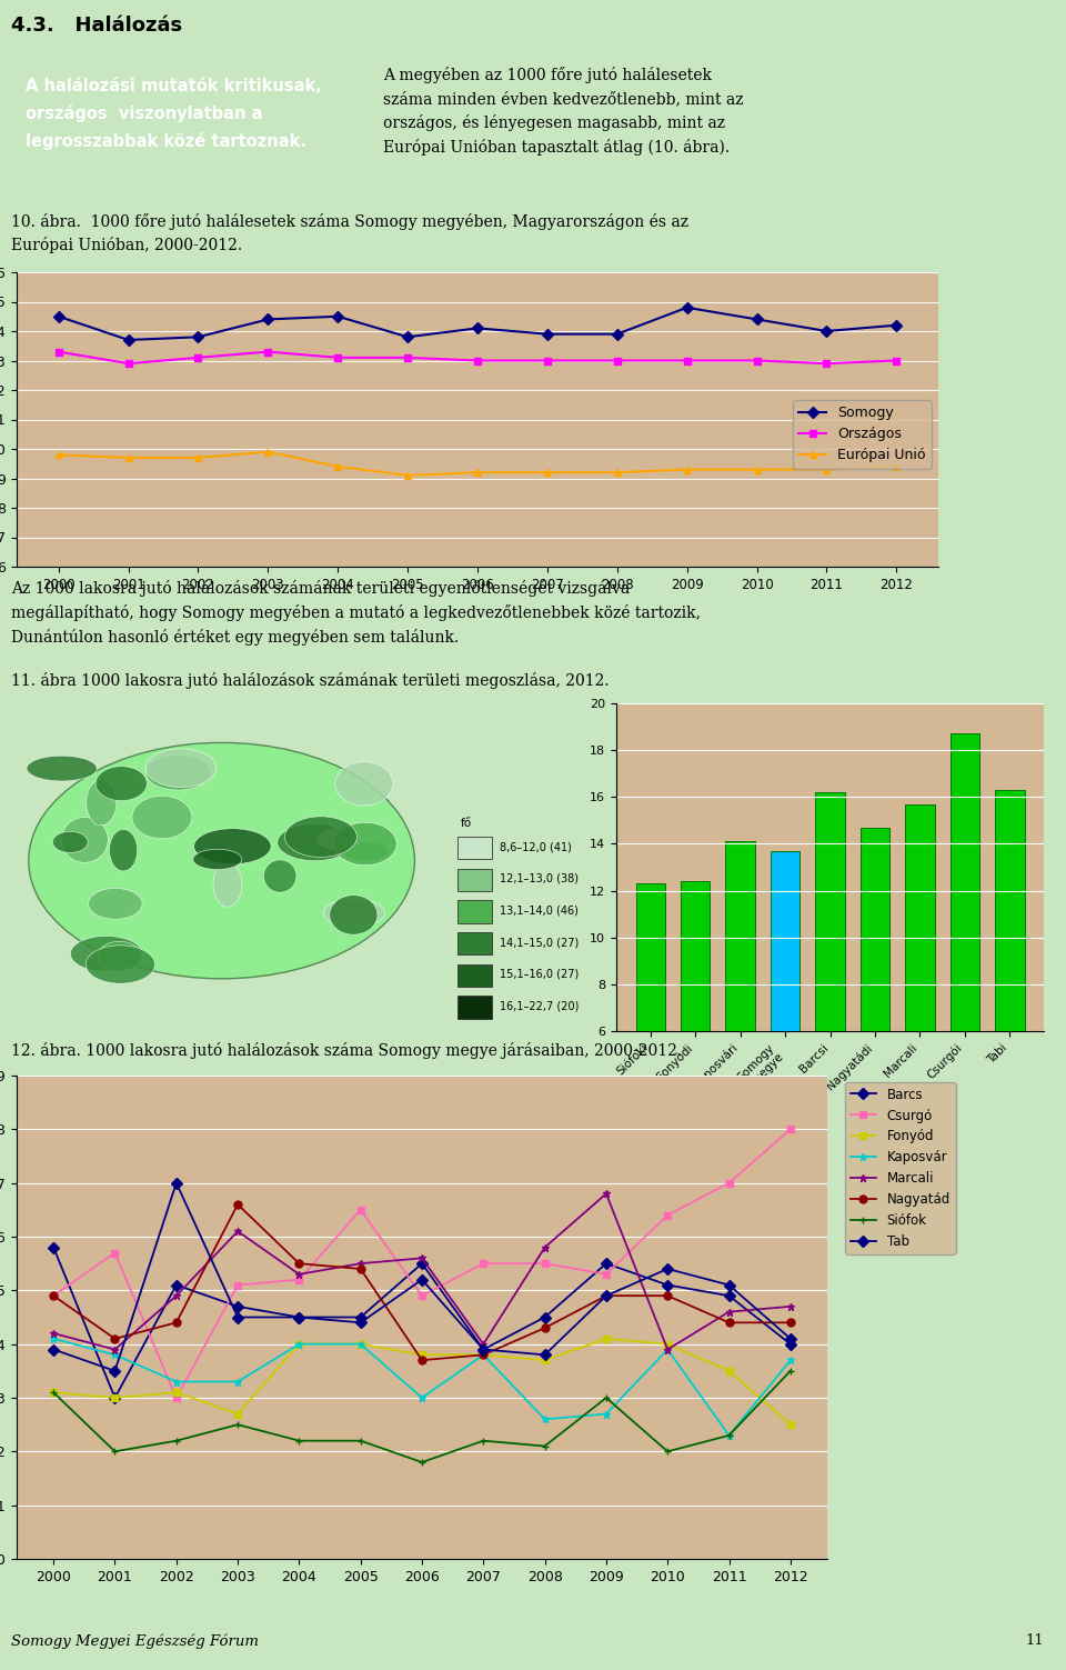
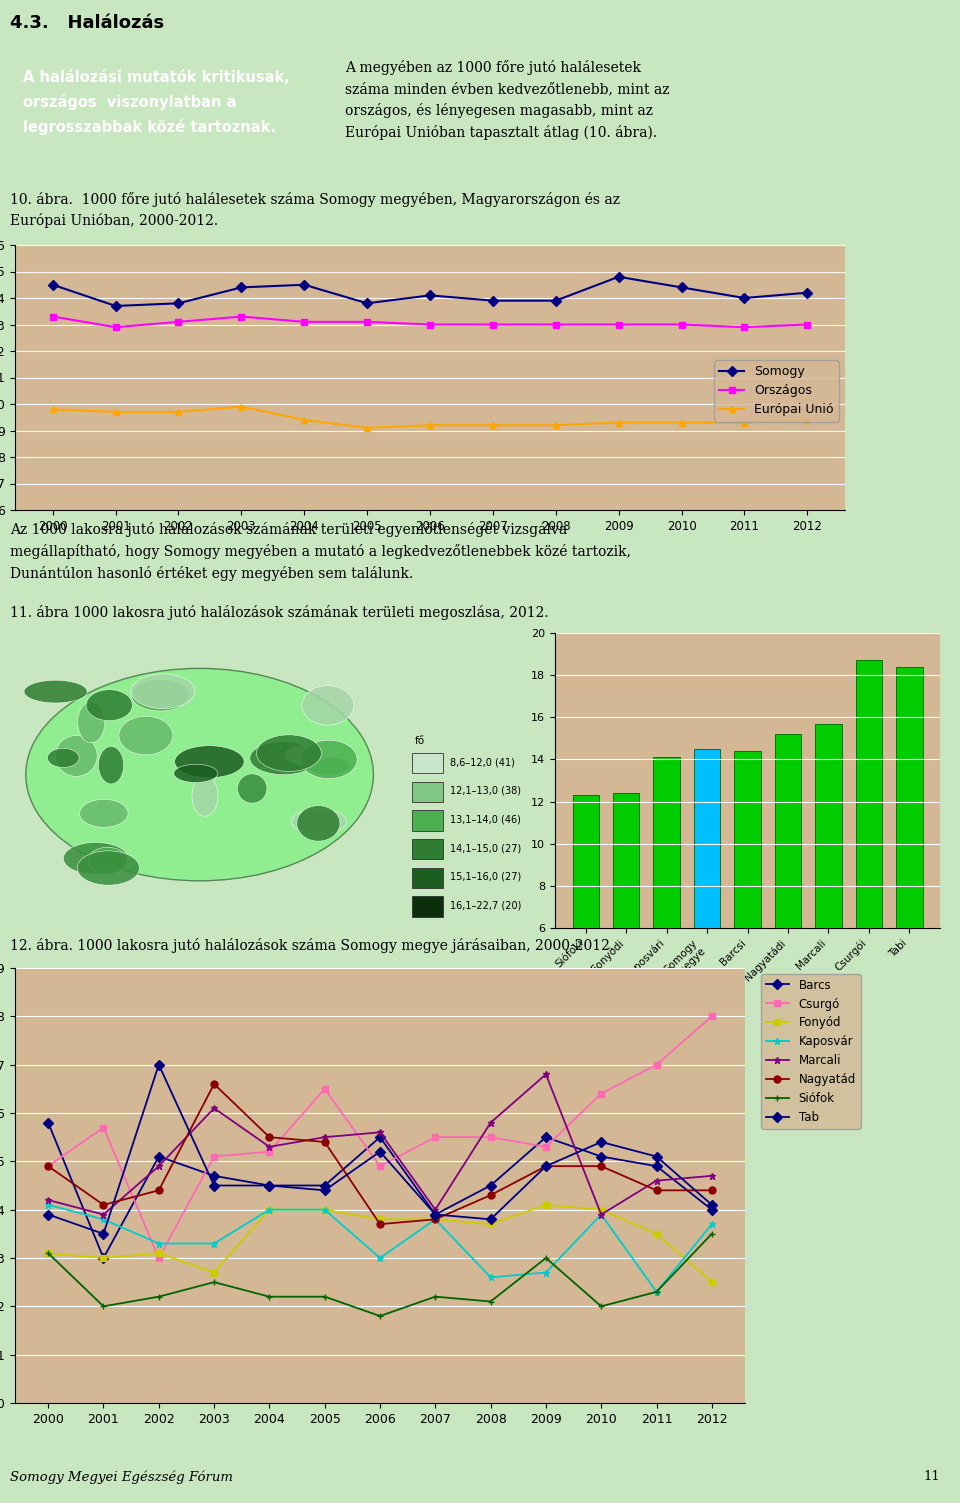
Somogy megye: 13.7 -> 14.5
Barcsi: 16.2 -> 14.4
Nagyatádi: 14.7 -> 15.2
Tabi: 16.3 -> 18.4
